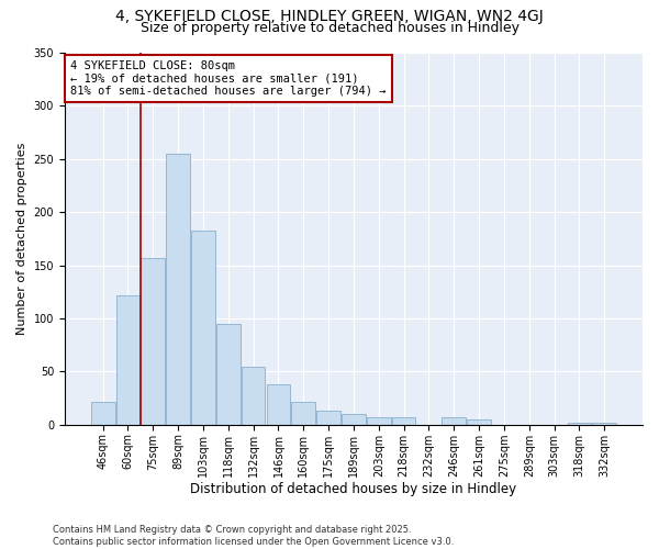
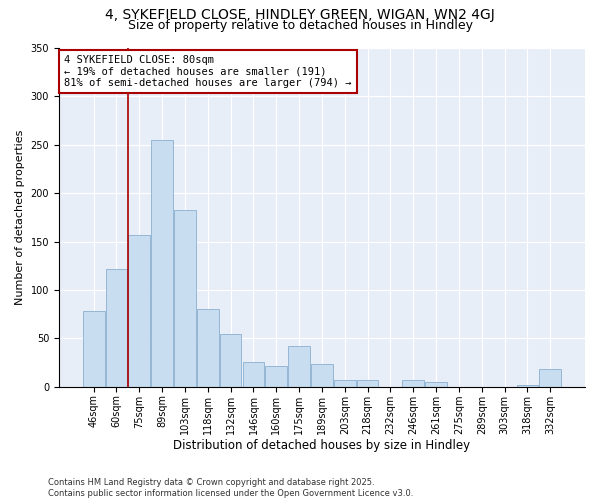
46sqm: 22 -> 78
118sqm: 95 -> 80
146sqm: 38 -> 26
175sqm: 13 -> 42
189sqm: 10 -> 24
332sqm: 2 -> 18
